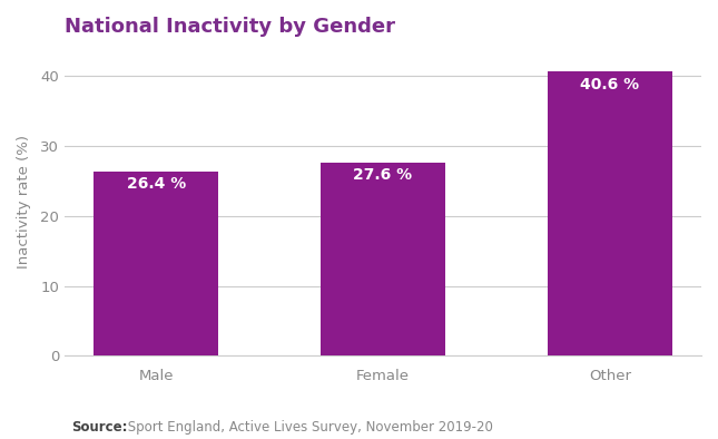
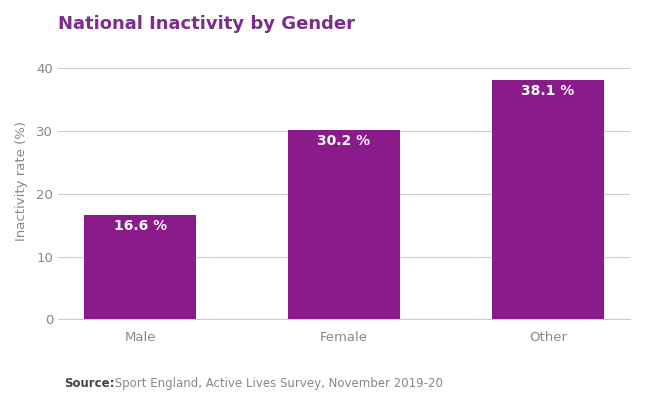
Male: 26.4 -> 16.6
Female: 27.6 -> 30.2
Other: 40.6 -> 38.1
